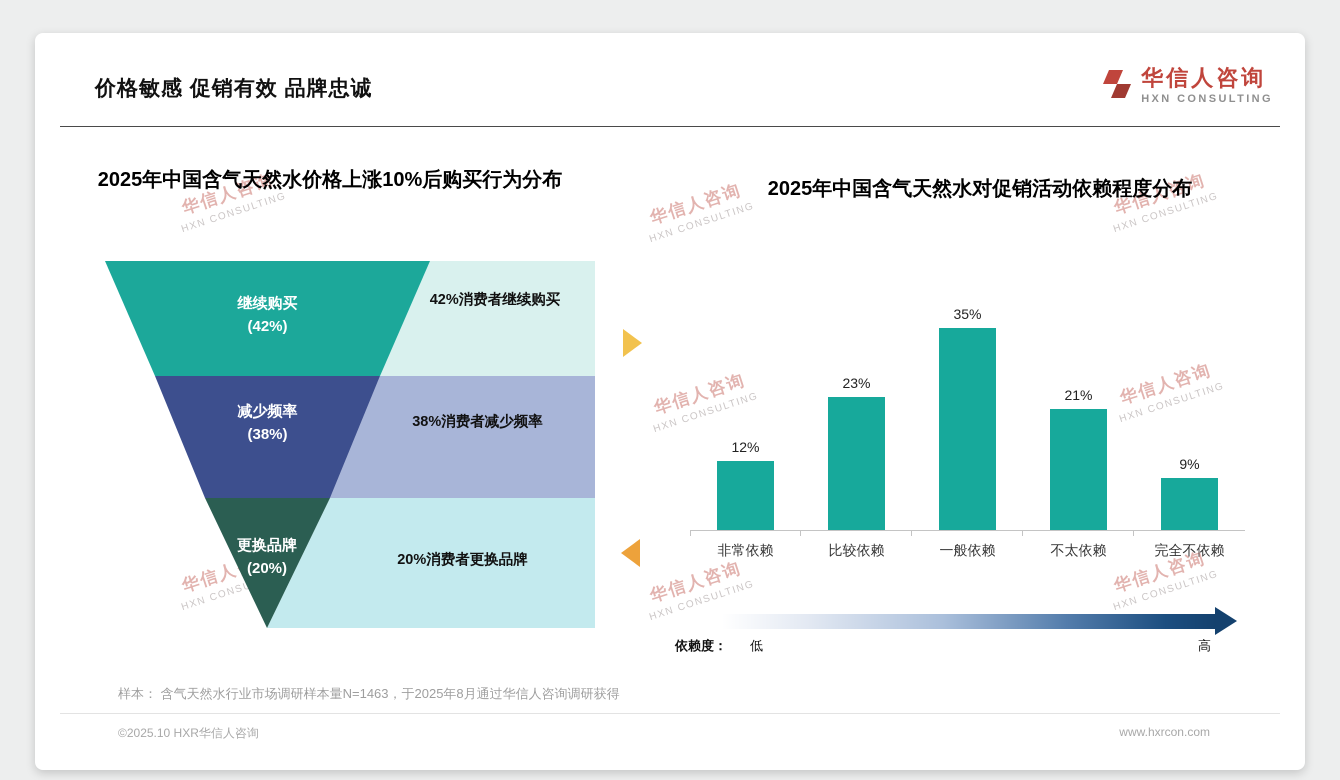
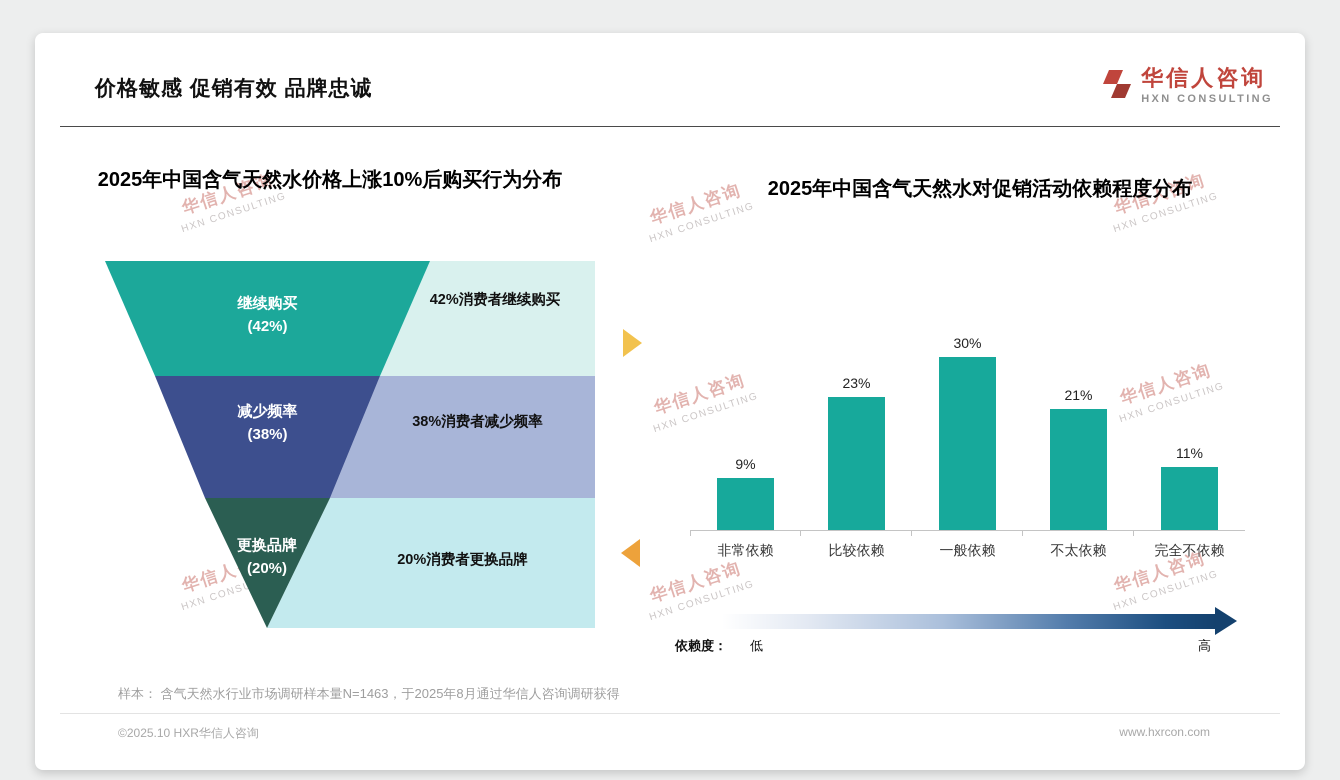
2025年中国含气天然水对促销活动依赖程度分布/非常依赖: 12% -> 9%
2025年中国含气天然水对促销活动依赖程度分布/一般依赖: 35% -> 30%
2025年中国含气天然水对促销活动依赖程度分布/完全不依赖: 9% -> 11%
